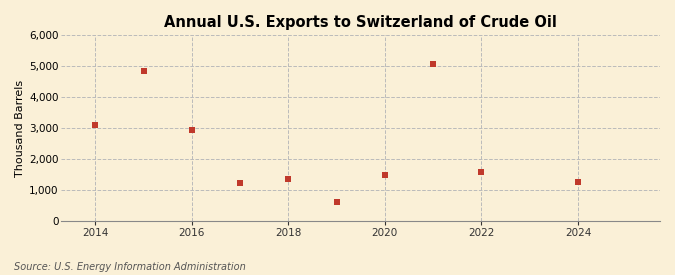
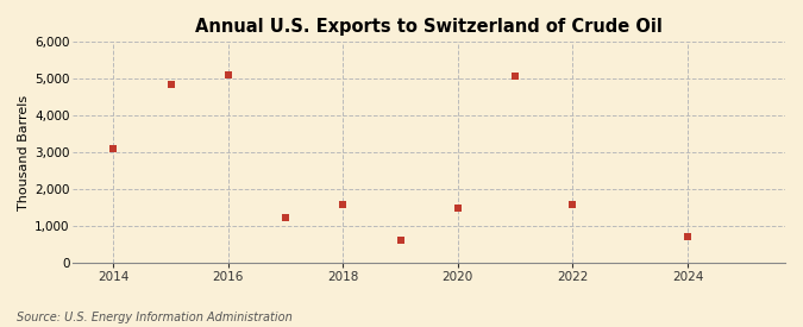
2016: 2,950 -> 5,100
2018: 1,350 -> 1,600
2024: 1,250 -> 700
